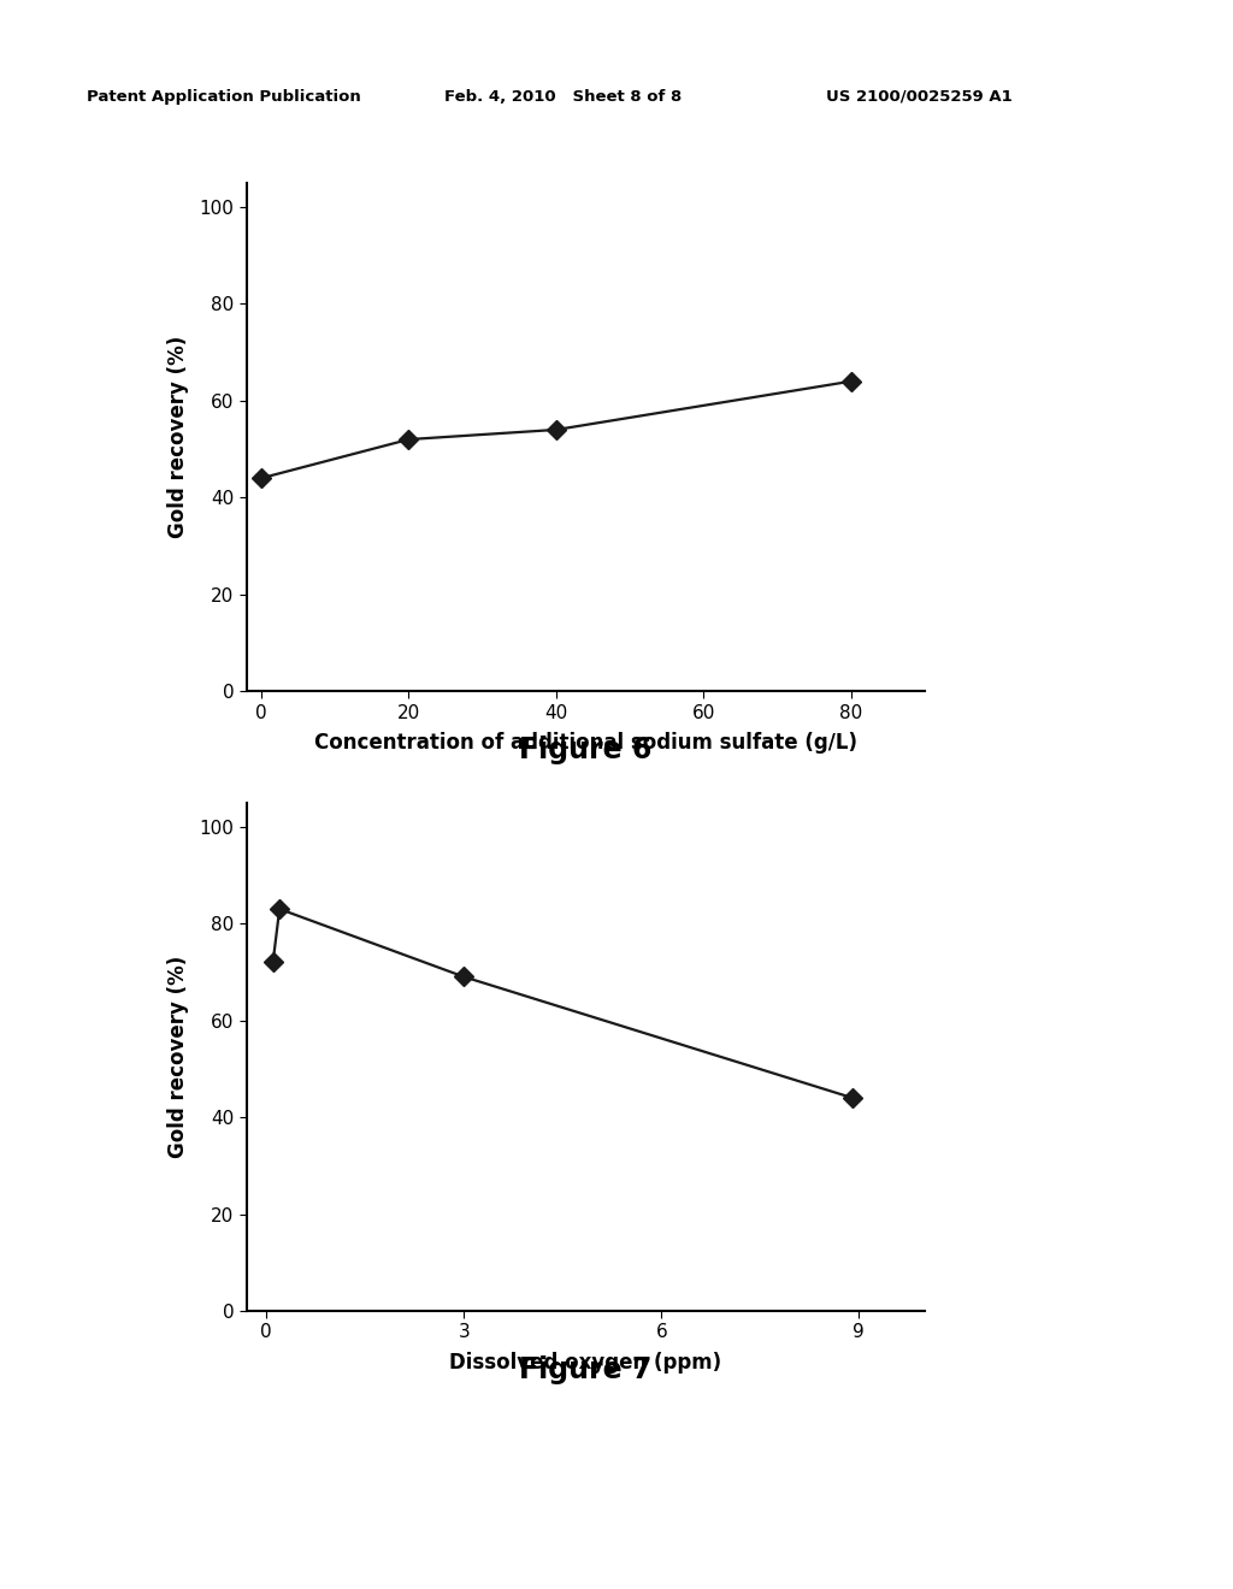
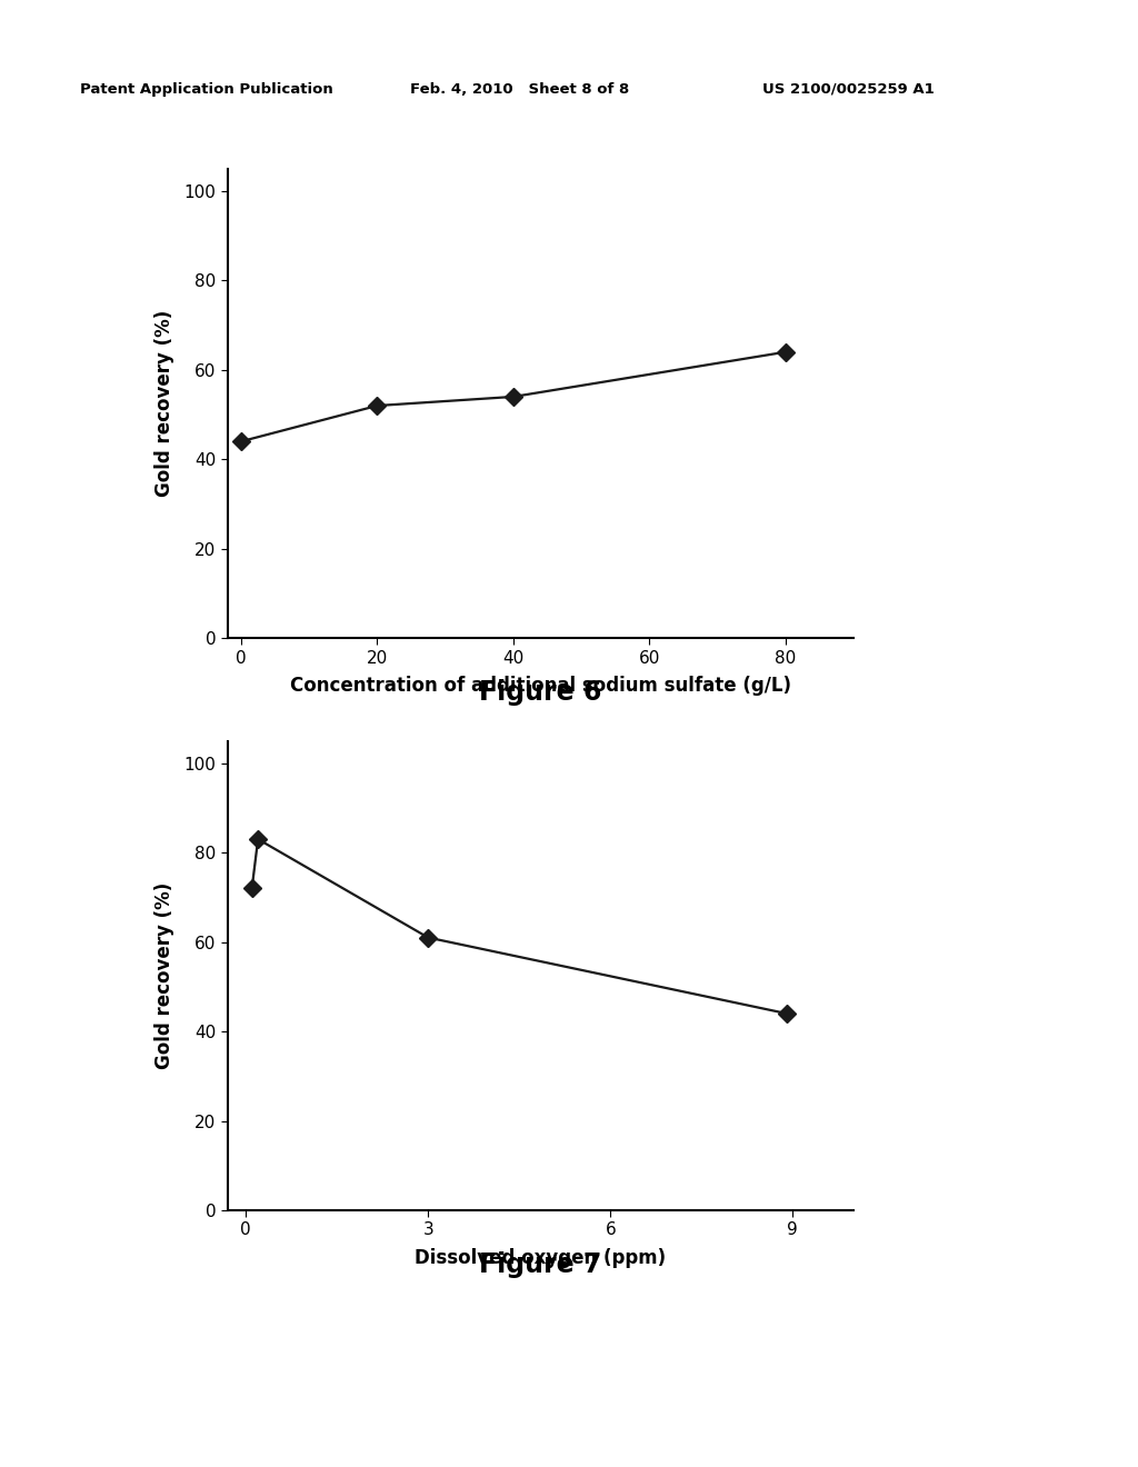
3: 69 -> 61
